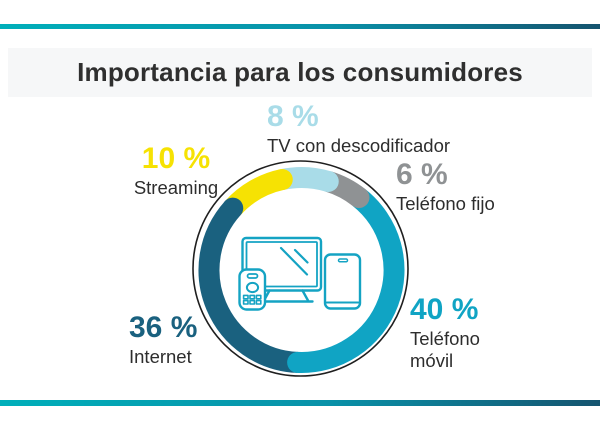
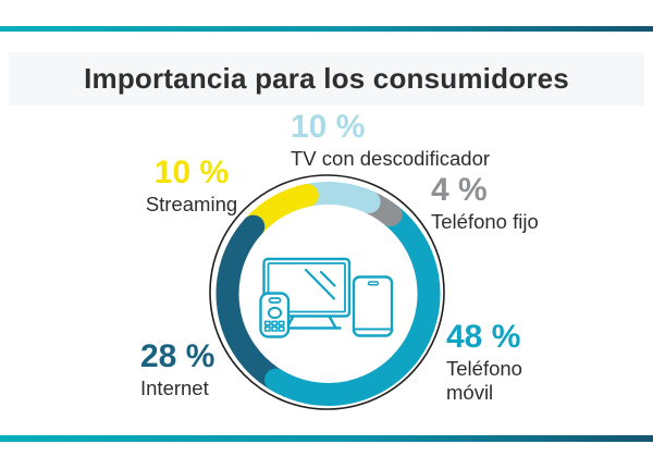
TV con descodificador: 8 -> 10
Teléfono fijo: 6 -> 4
Teléfono móvil: 40 -> 48
Internet: 36 -> 28
